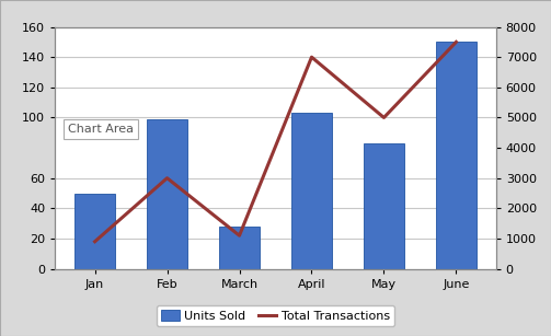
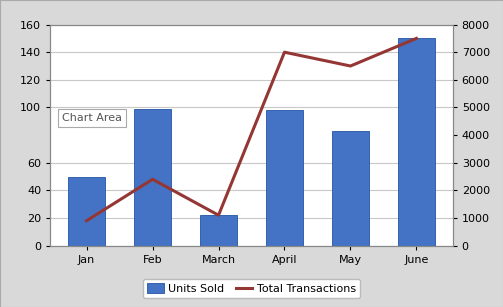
Total Transactions/Feb: 3000 -> 2400
Units Sold/March: 28 -> 22
Units Sold/April: 103 -> 98
Total Transactions/May: 5000 -> 6500
